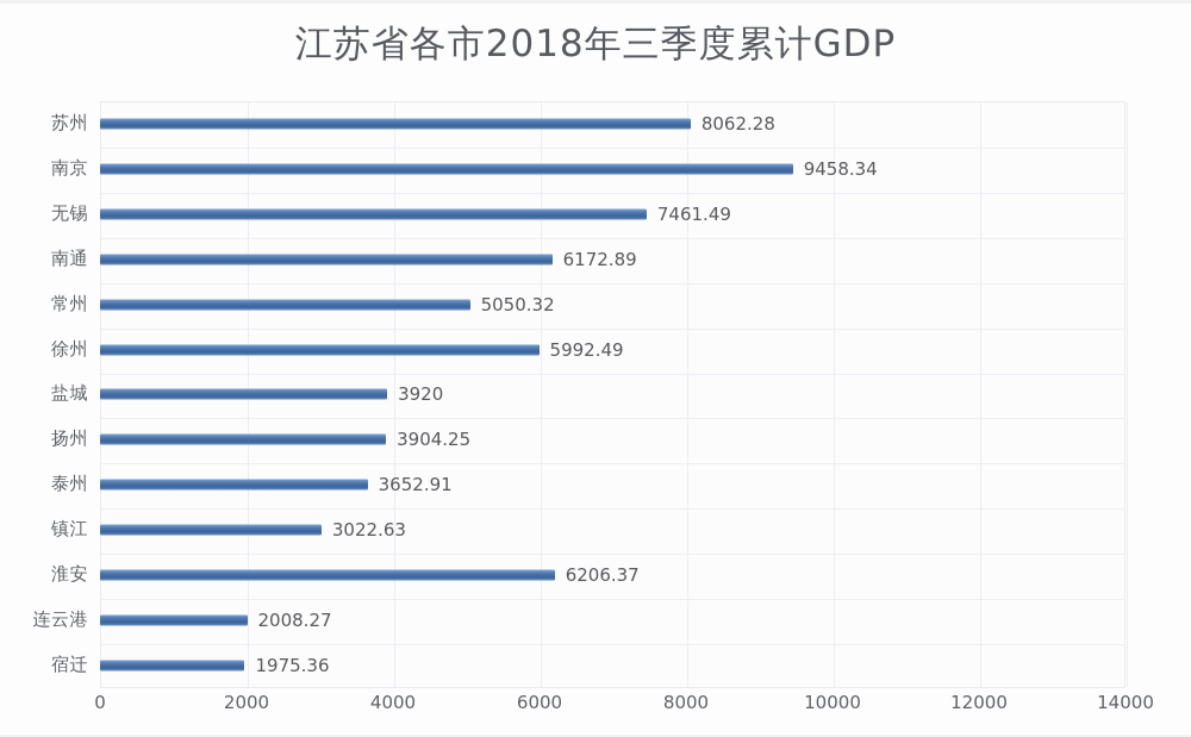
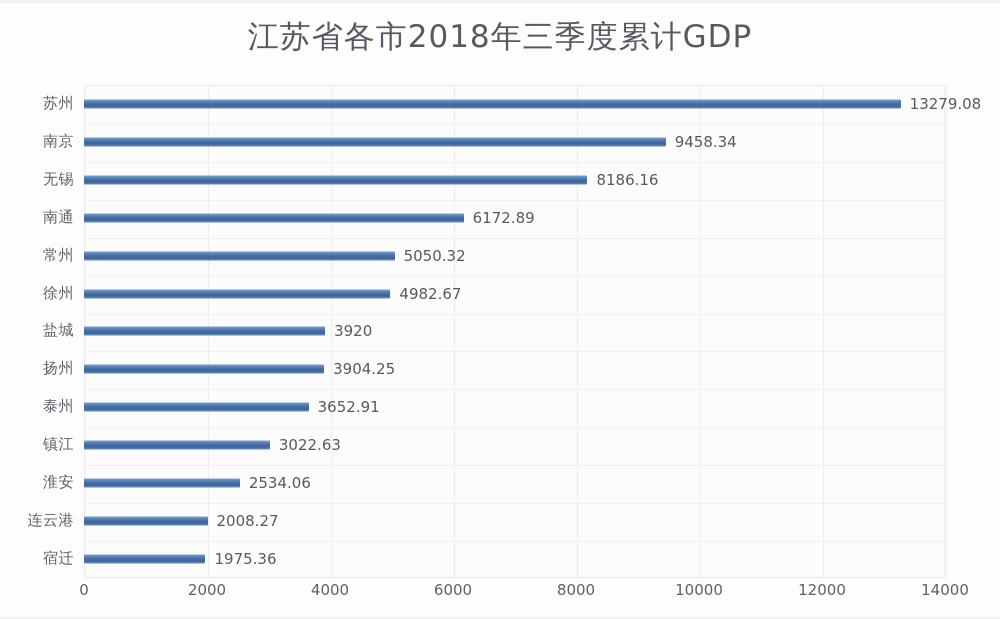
苏州: 8062.28 -> 13279.08
无锡: 7461.49 -> 8186.16
徐州: 5992.49 -> 4982.67
淮安: 6206.37 -> 2534.06
